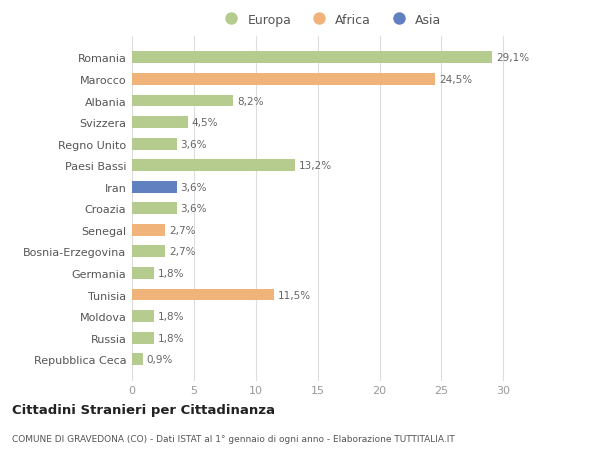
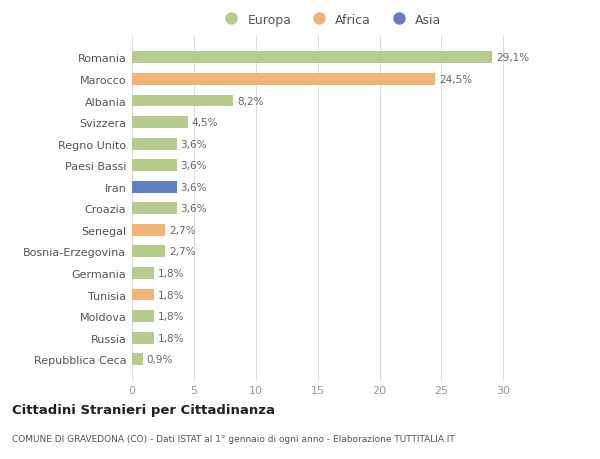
Paesi Bassi: 13,2% -> 3,6%
Tunisia: 11,5% -> 1,8%
